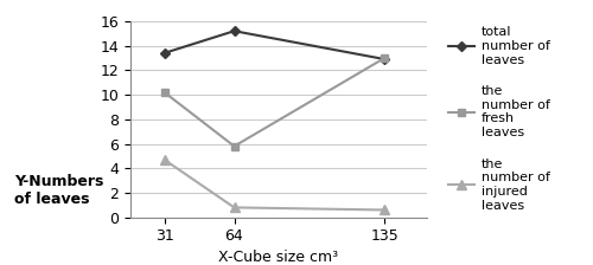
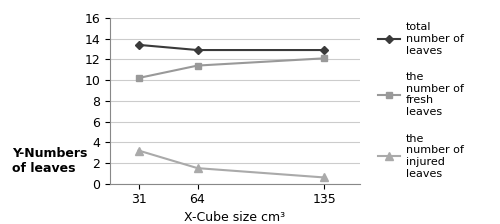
the number of injured leaves/31: 4.7 -> 3.2
total number of leaves/64: 15.2 -> 12.9
the number of fresh leaves/64: 5.8 -> 11.4
the number of injured leaves/64: 0.8 -> 1.5
the number of fresh leaves/135: 13.0 -> 12.1
